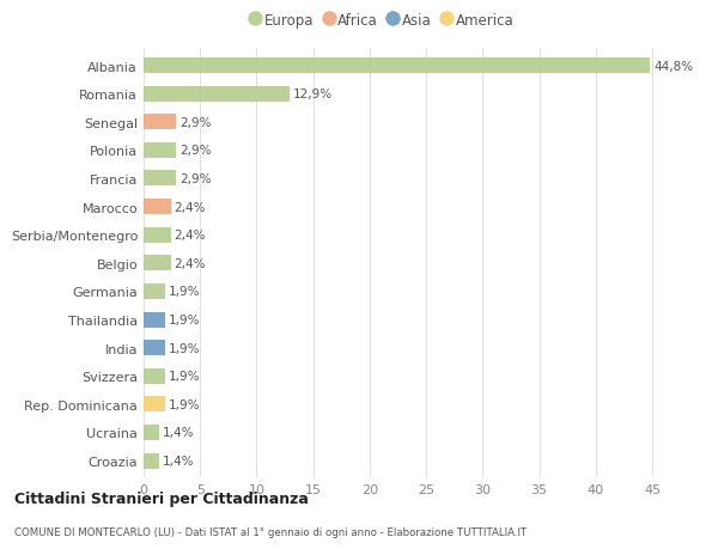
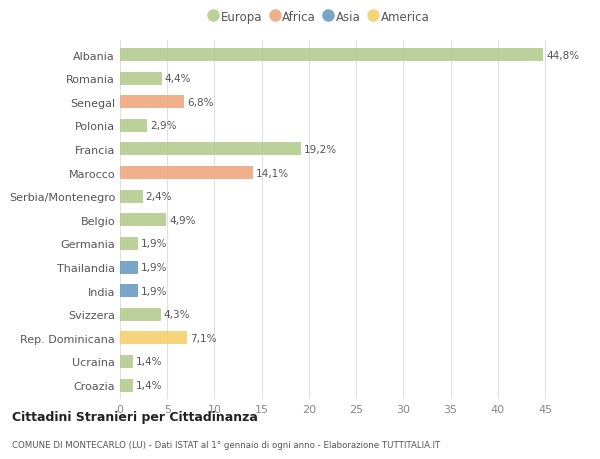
Romania: 12,9% -> 4,4%
Senegal: 2,9% -> 6,8%
Francia: 2,9% -> 19,2%
Marocco: 2,4% -> 14,1%
Belgio: 2,4% -> 4,9%
Svizzera: 1,9% -> 4,3%
Rep. Dominicana: 1,9% -> 7,1%
